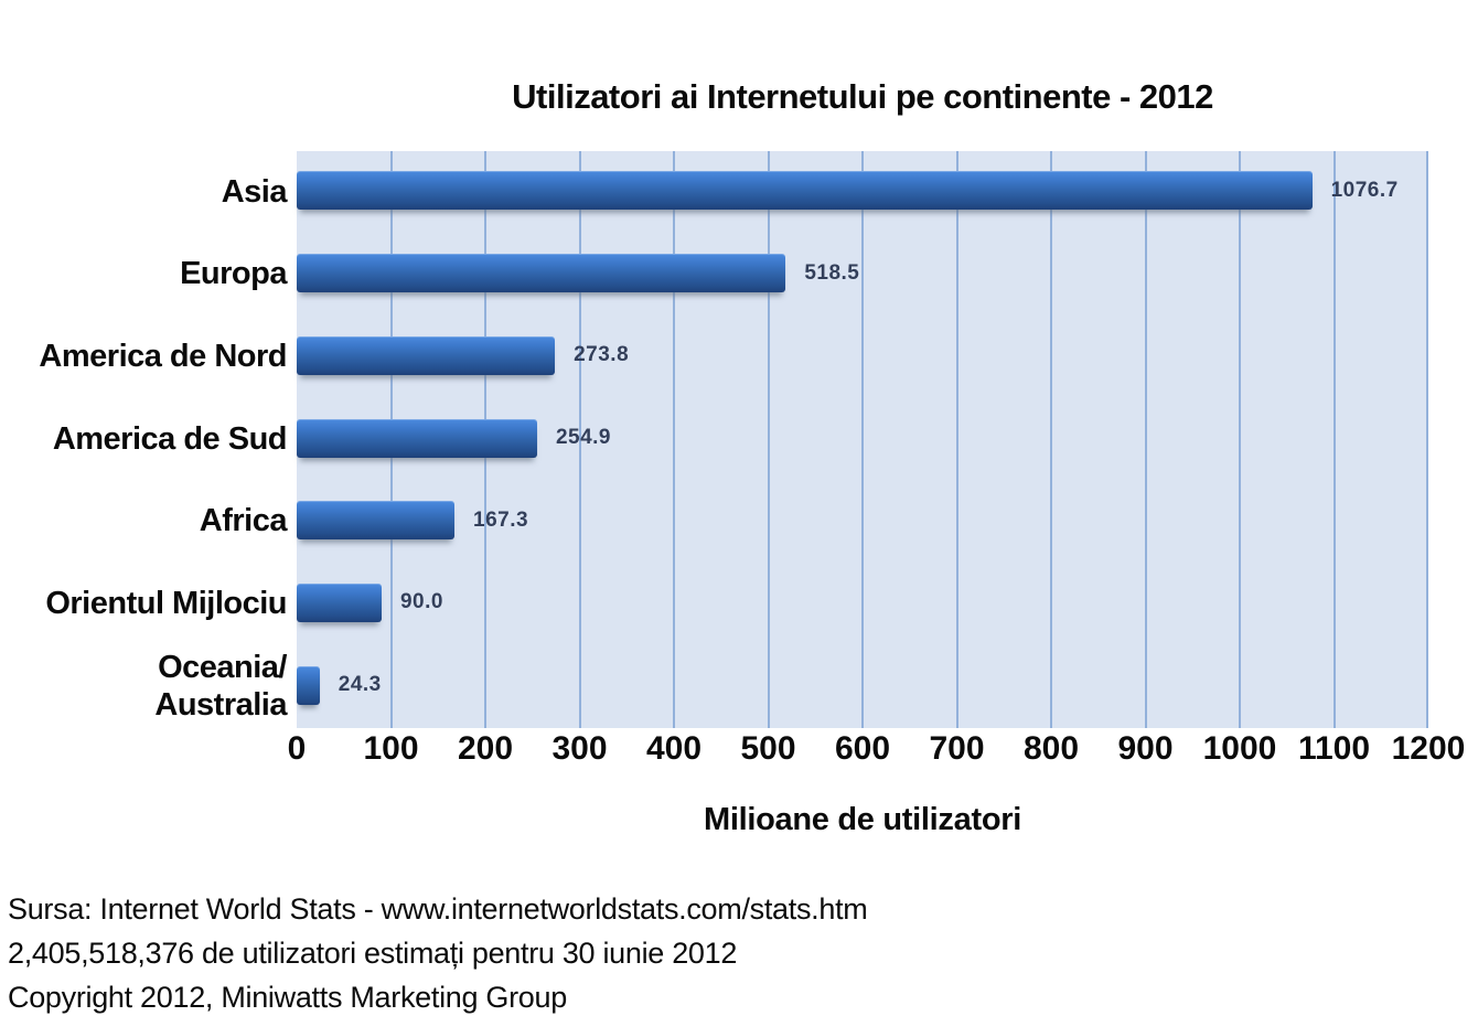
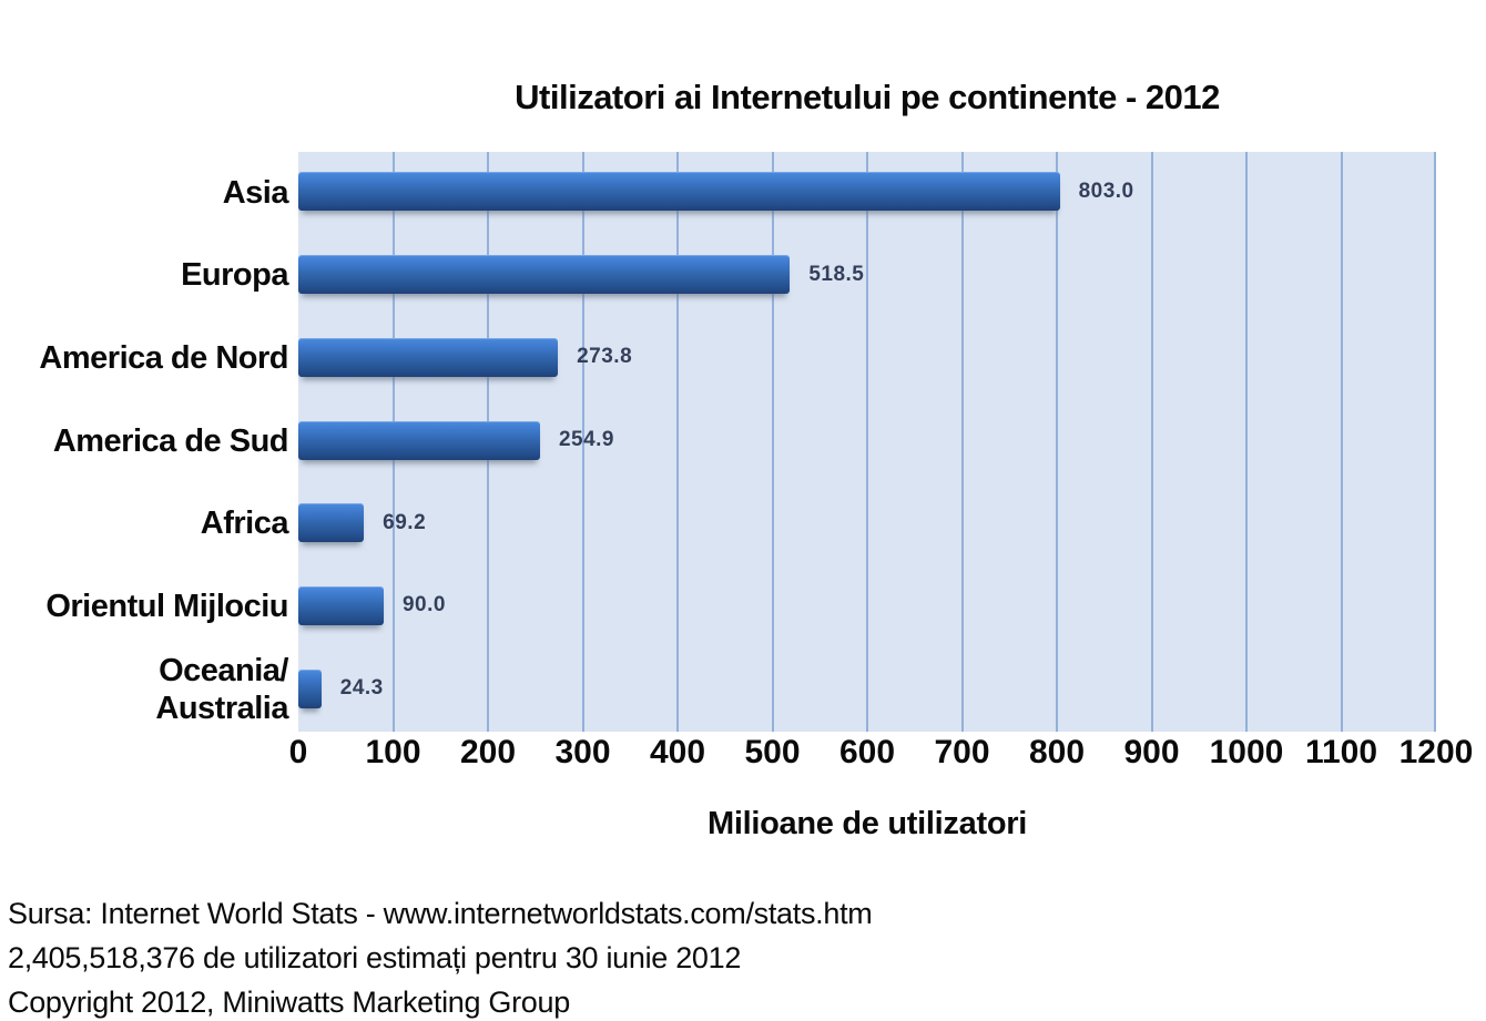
Asia: 1076.7 -> 803.0
Africa: 167.3 -> 69.2
